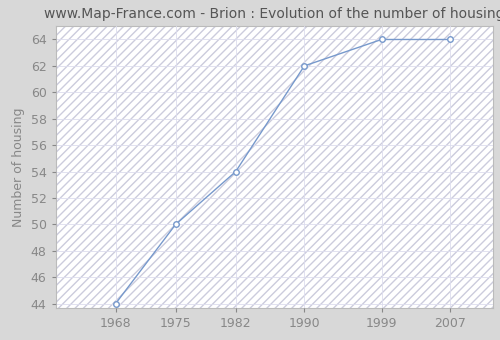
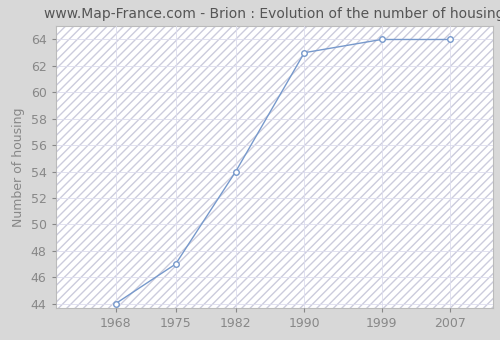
1975: 50 -> 47
1990: 62 -> 63
